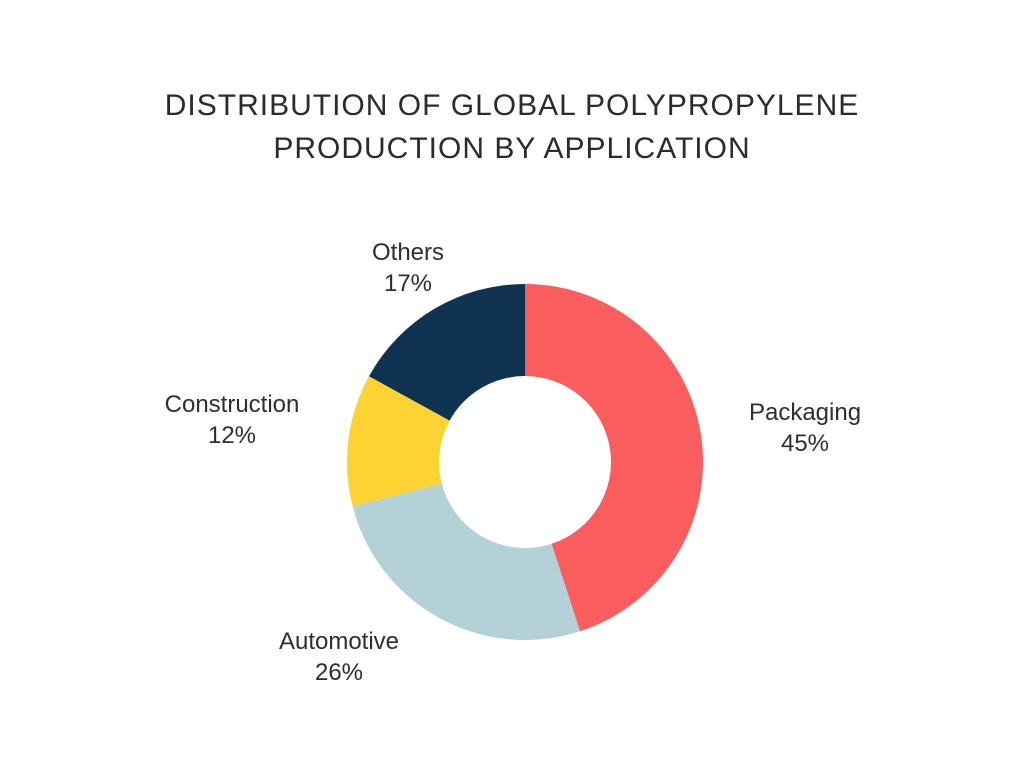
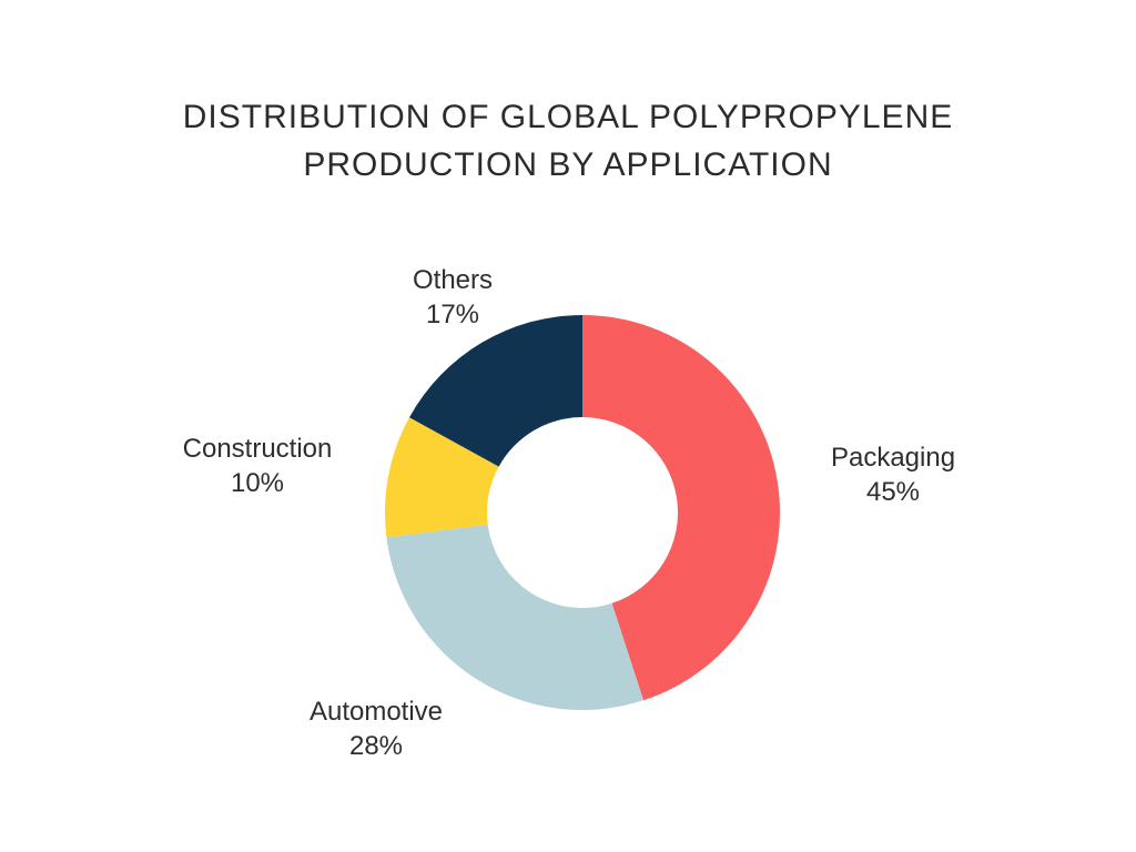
Automotive: 26% -> 28%
Construction: 12% -> 10%
